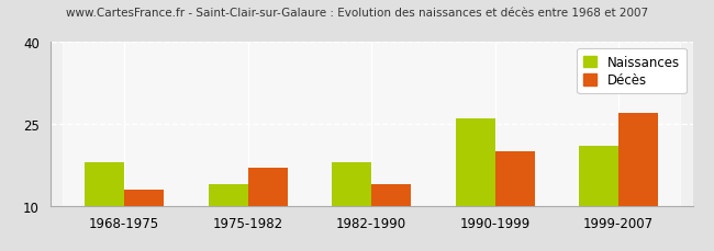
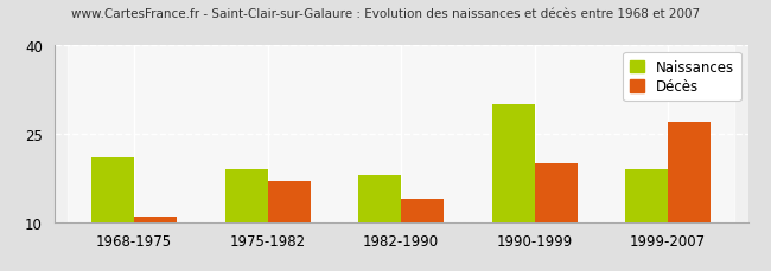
Naissances/1968-1975: 18 -> 21
Décès/1968-1975: 13 -> 11
Naissances/1975-1982: 14 -> 19
Naissances/1990-1999: 26 -> 30
Naissances/1999-2007: 21 -> 19
